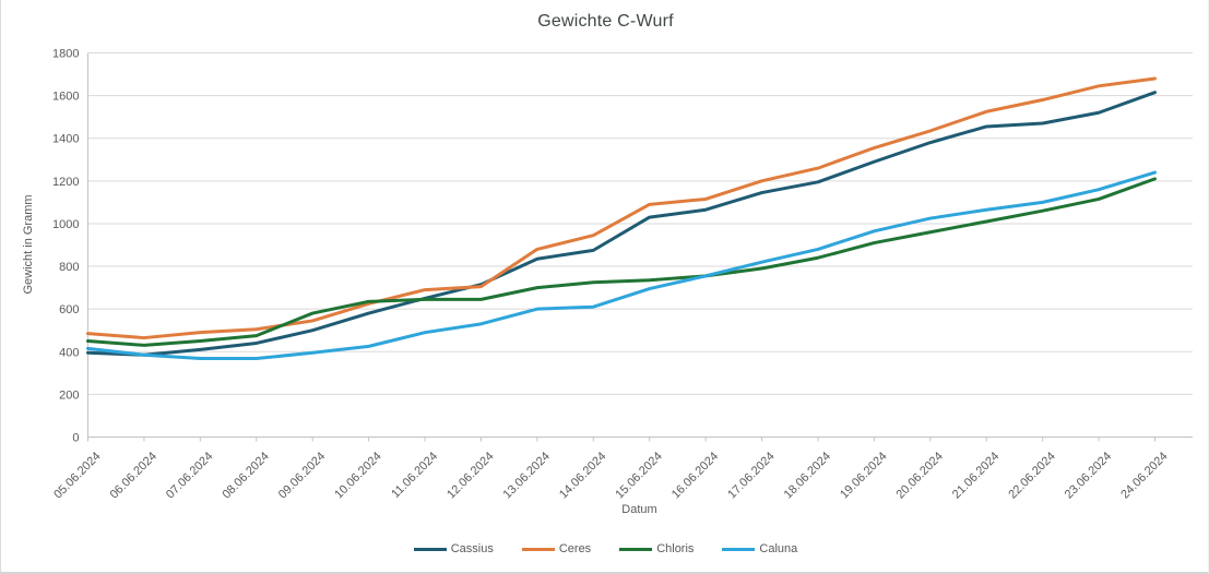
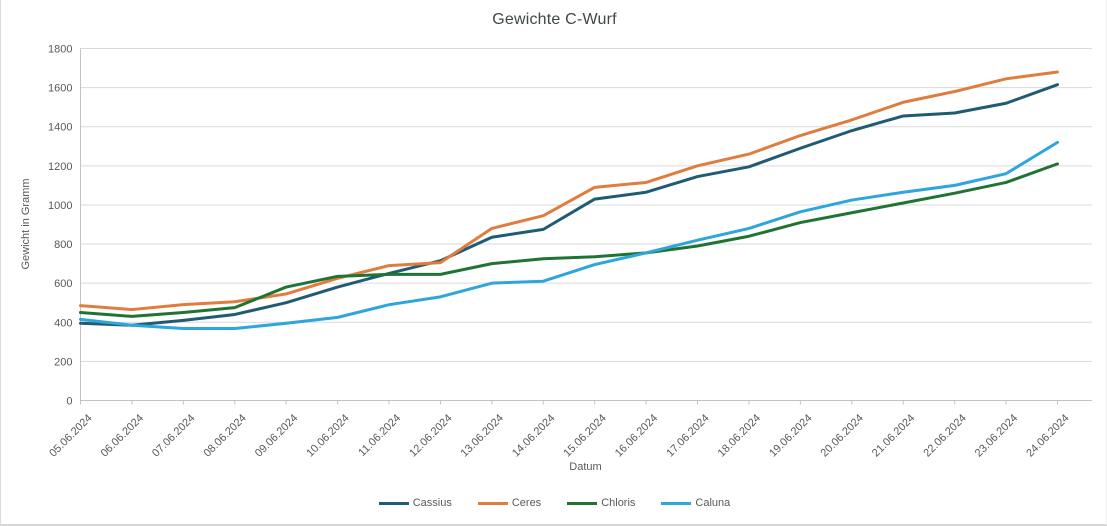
Caluna/24.06.2024: 1240 -> 1320
